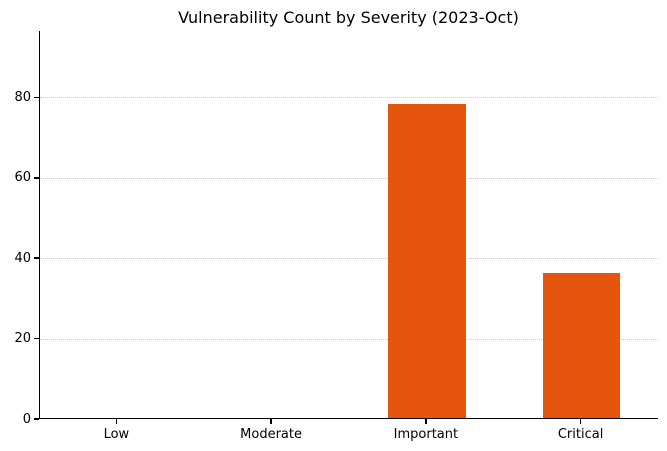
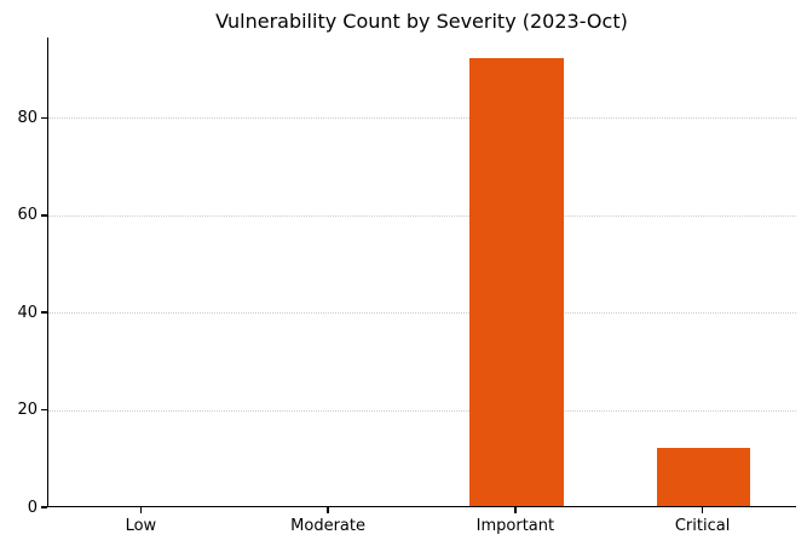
Important: 78 -> 92
Critical: 36 -> 12
